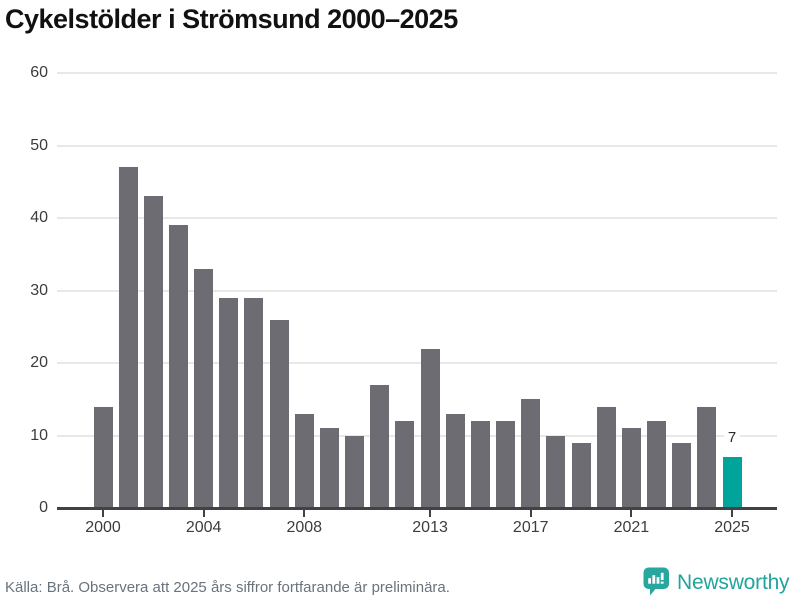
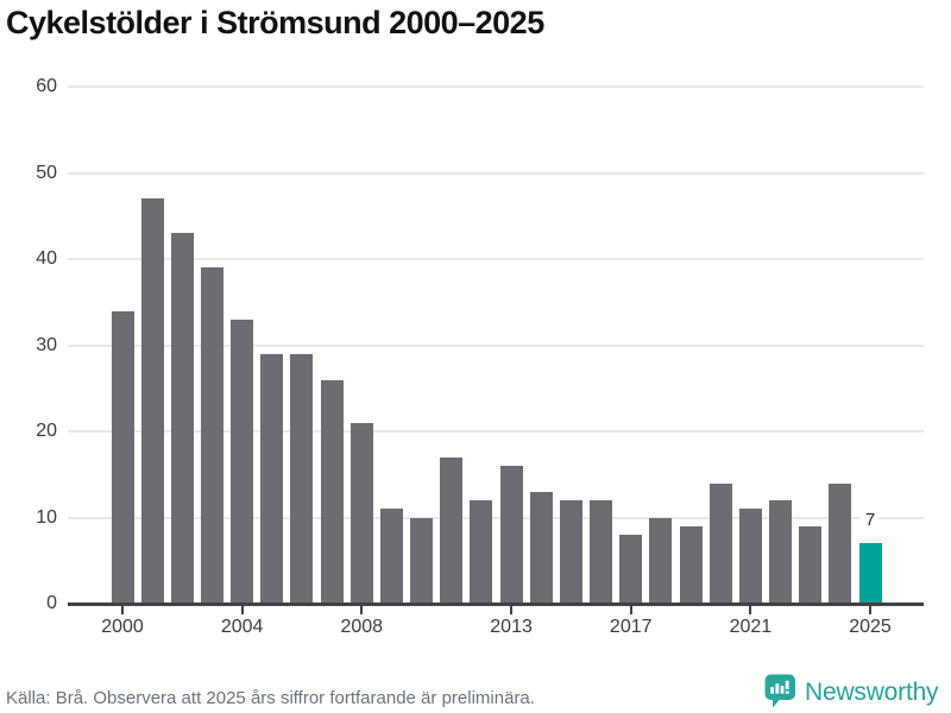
2000: 14 -> 34
2008: 13 -> 21
2013: 22 -> 16
2017: 15 -> 8
